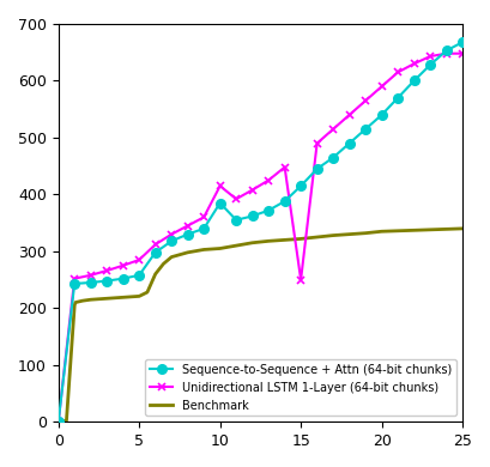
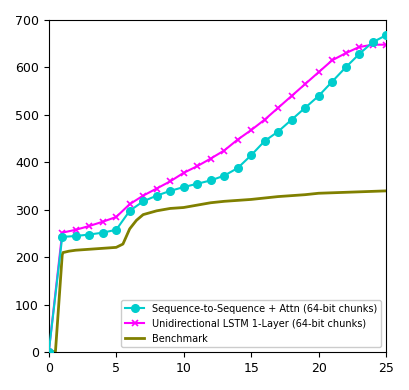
Sequence-to-Sequence + Attn (64-bit chunks)/10: 385 -> 348
Unidirectional LSTM 1-Layer (64-bit chunks)/10: 415 -> 378
Unidirectional LSTM 1-Layer (64-bit chunks)/15: 250 -> 468
